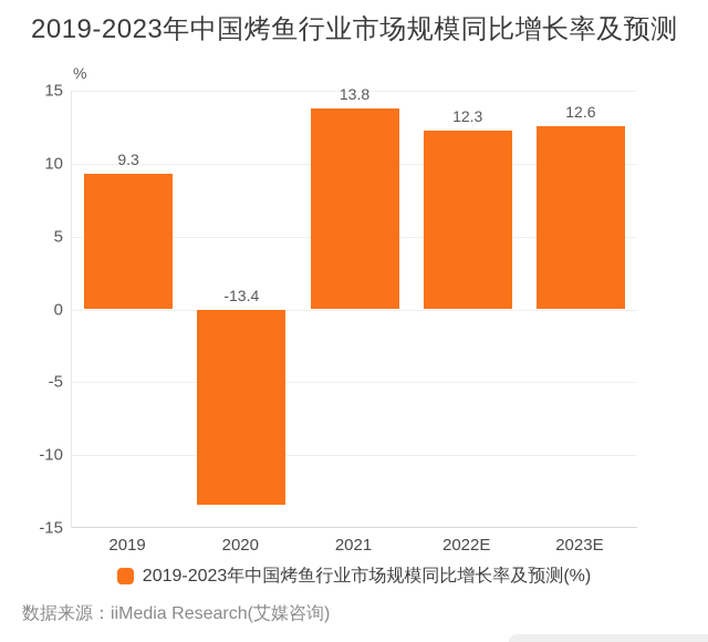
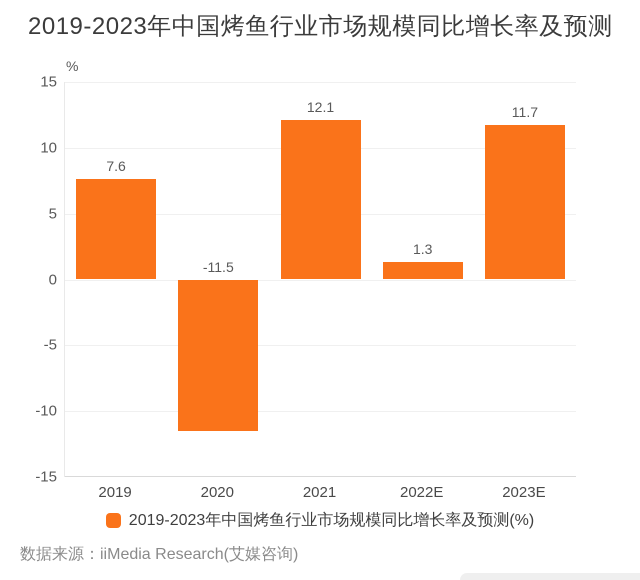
2019: 9.3 -> 7.6
2020: -13.4 -> -11.5
2021: 13.8 -> 12.1
2022E: 12.3 -> 1.3
2023E: 12.6 -> 11.7
